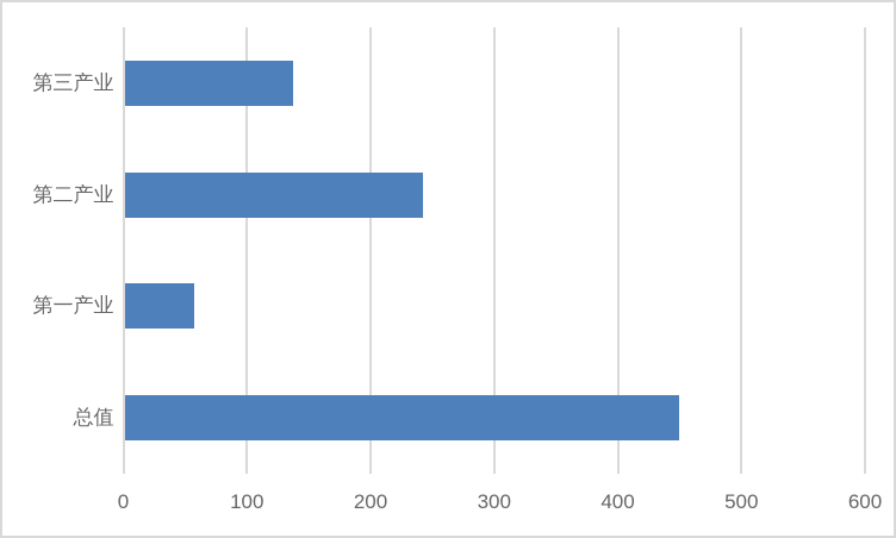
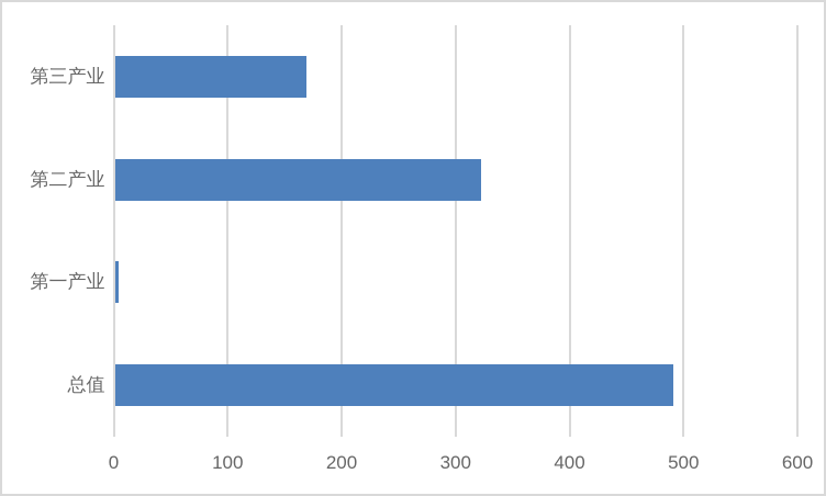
第三产业: 136 -> 168
第二产业: 241 -> 321
第一产业: 56 -> 3
总值: 449 -> 490
